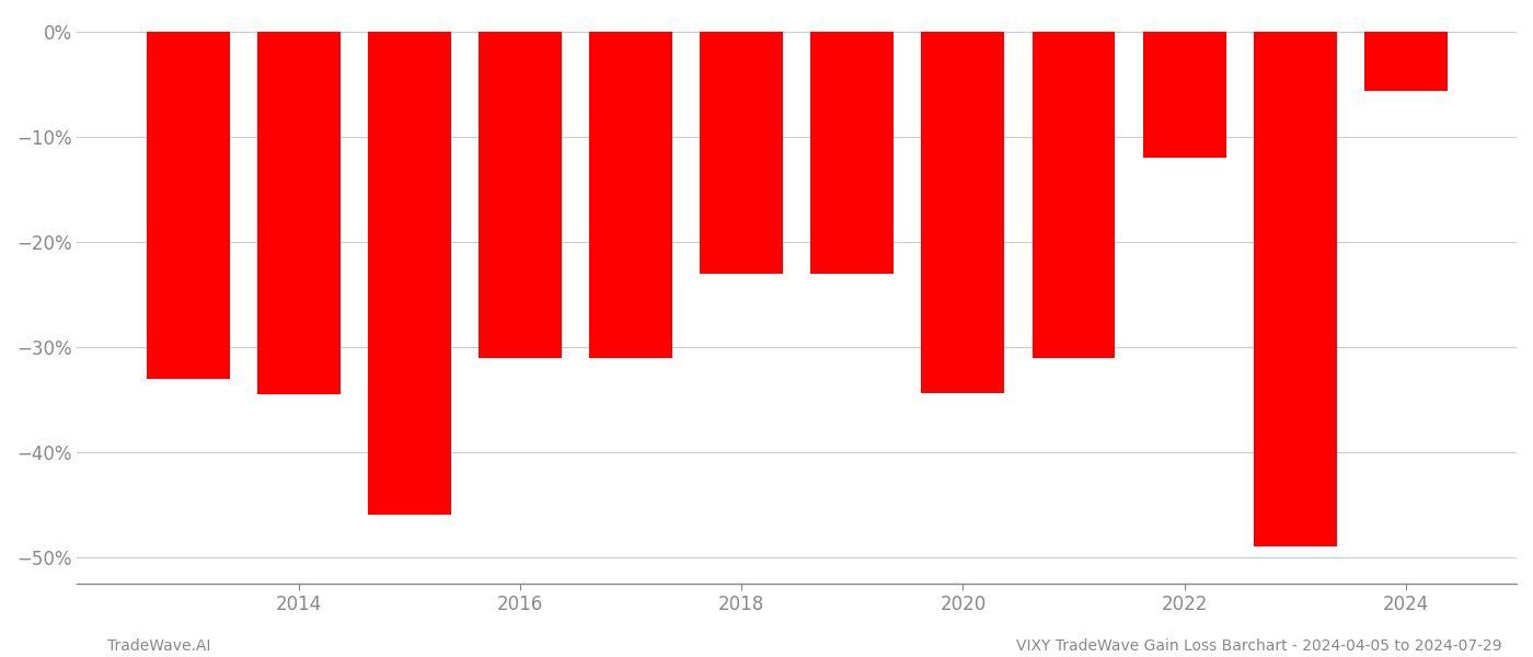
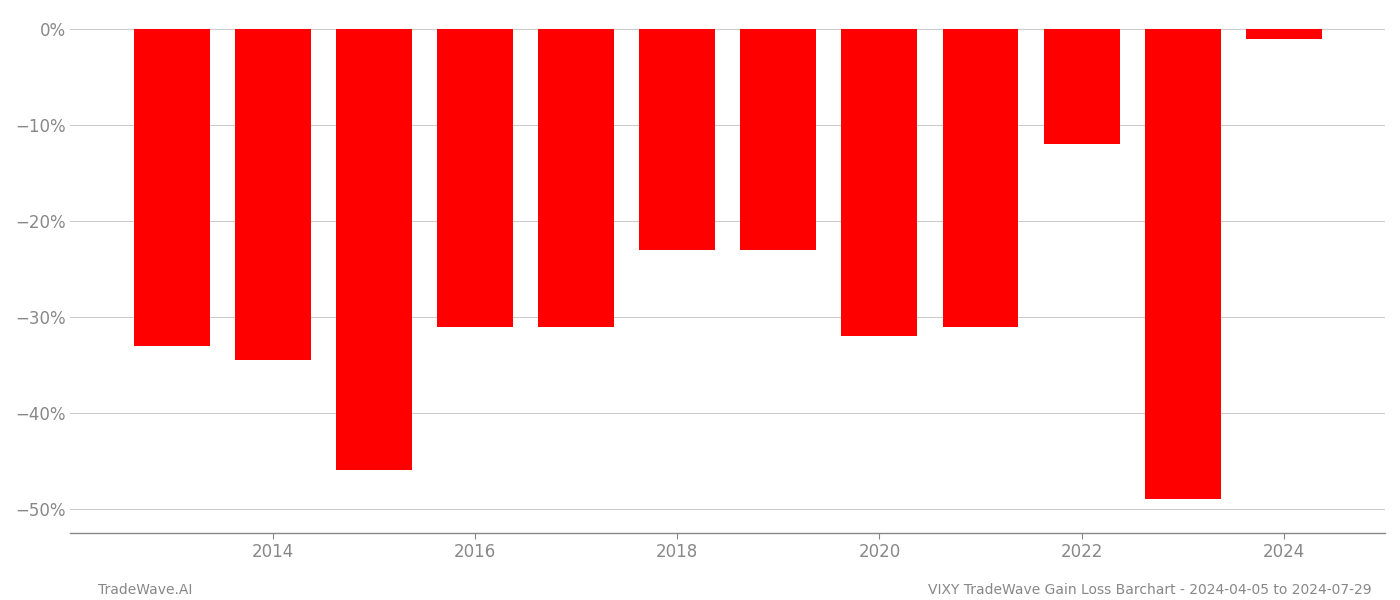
2020: -34.4% -> -32.0%
2024: -5.6% -> -1.0%
